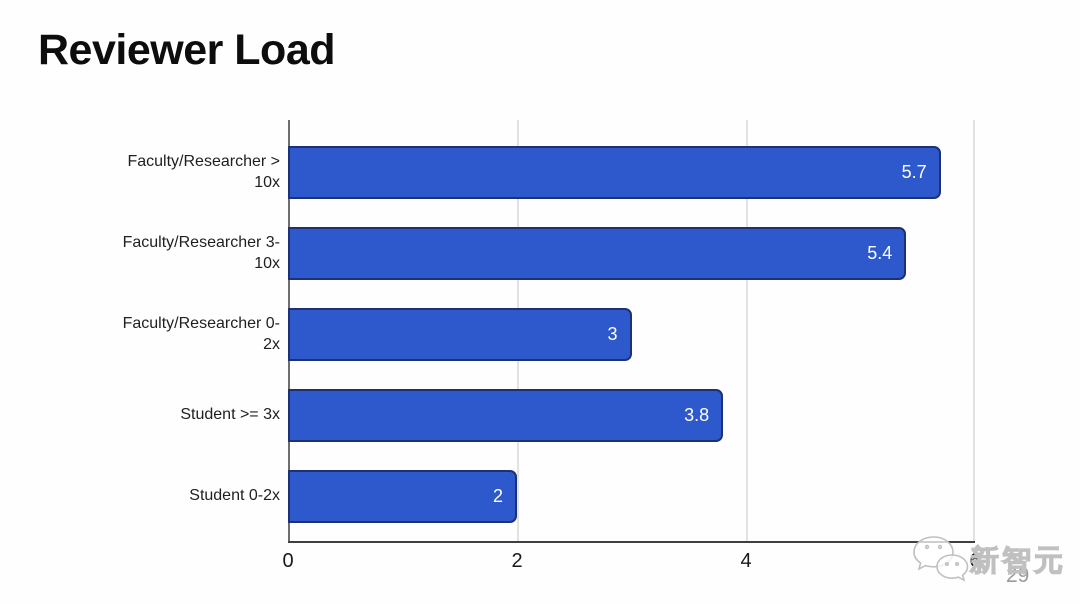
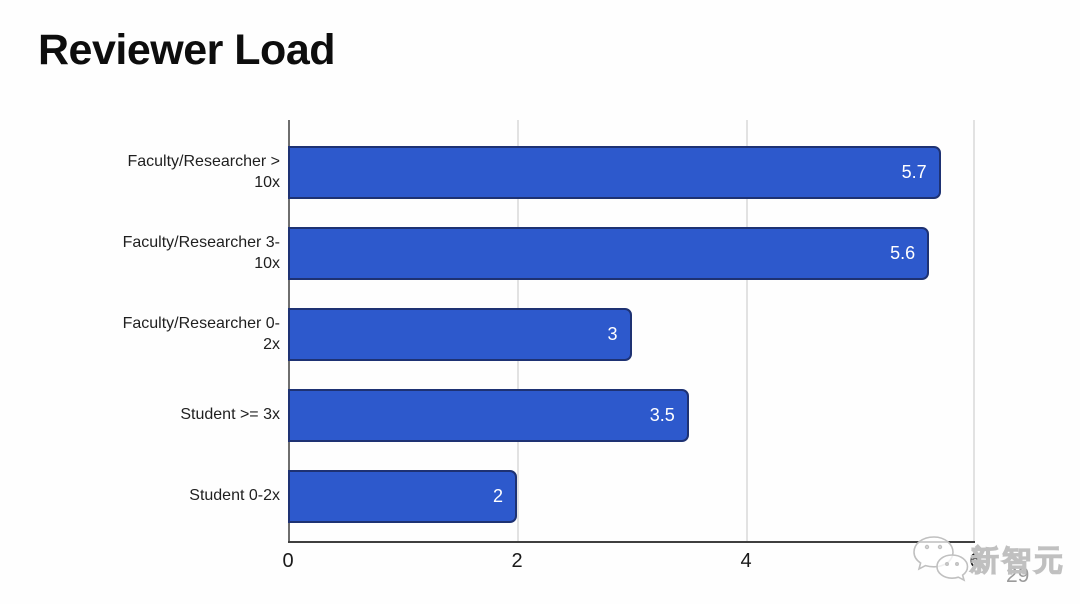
Faculty/Researcher 3-10x: 5.4 -> 5.6
Student >= 3x: 3.8 -> 3.5
